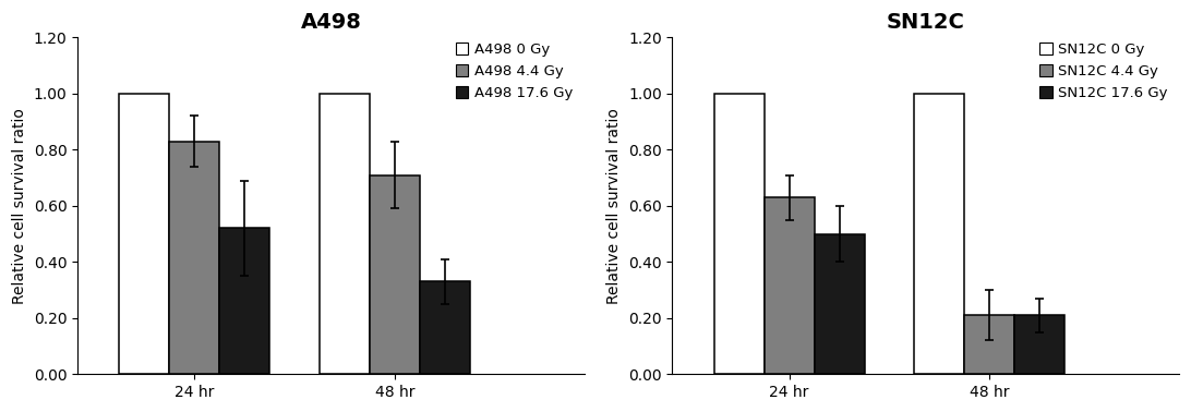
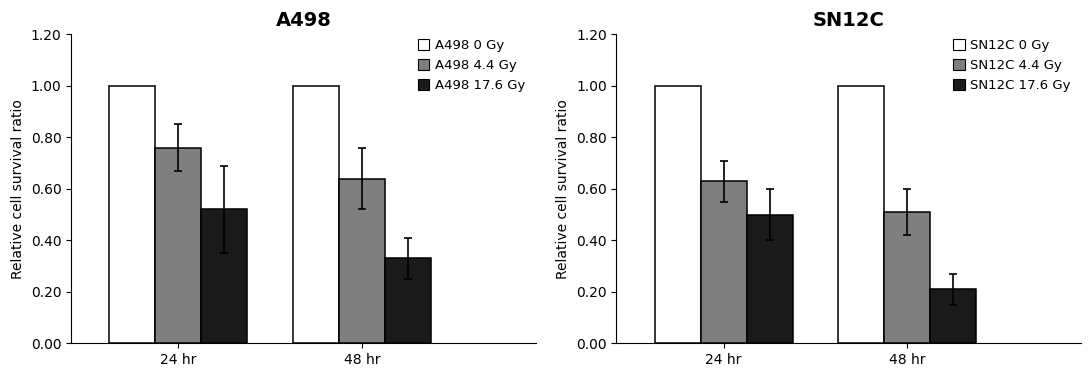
A498/A498 4.4 Gy/24 hr: 0.83 -> 0.76
A498/A498 4.4 Gy/48 hr: 0.71 -> 0.64
SN12C/SN12C 4.4 Gy/48 hr: 0.21 -> 0.51
